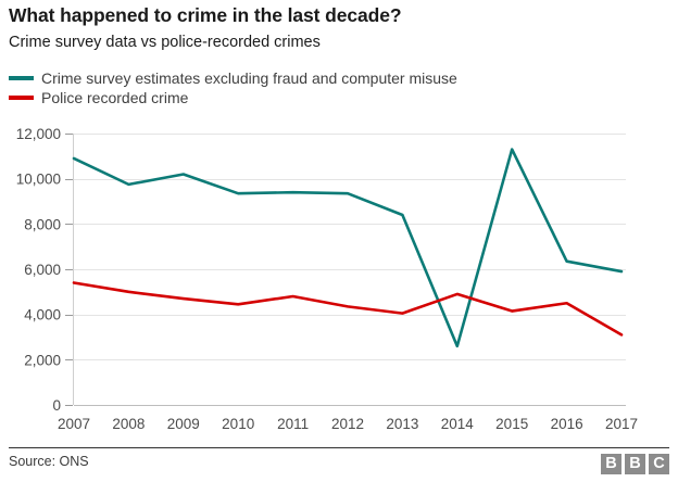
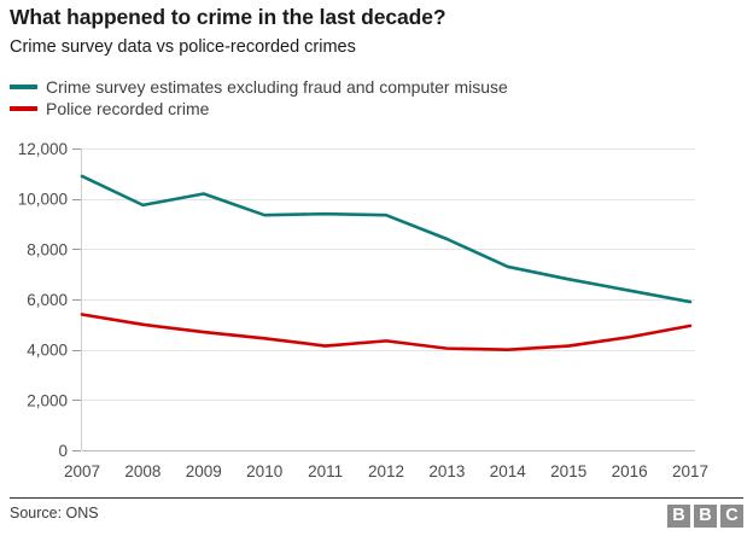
Police recorded crime/2011: 4800 -> 4200
Crime survey estimates excluding fraud and computer misuse/2014: 2600 -> 7300
Police recorded crime/2014: 4900 -> 4000
Crime survey estimates excluding fraud and computer misuse/2015: 11300 -> 6800
Police recorded crime/2017: 3100 -> 5000
